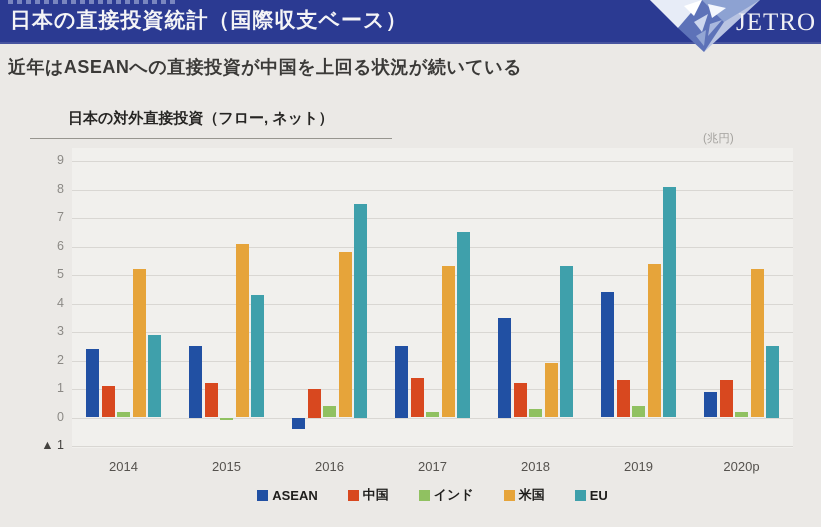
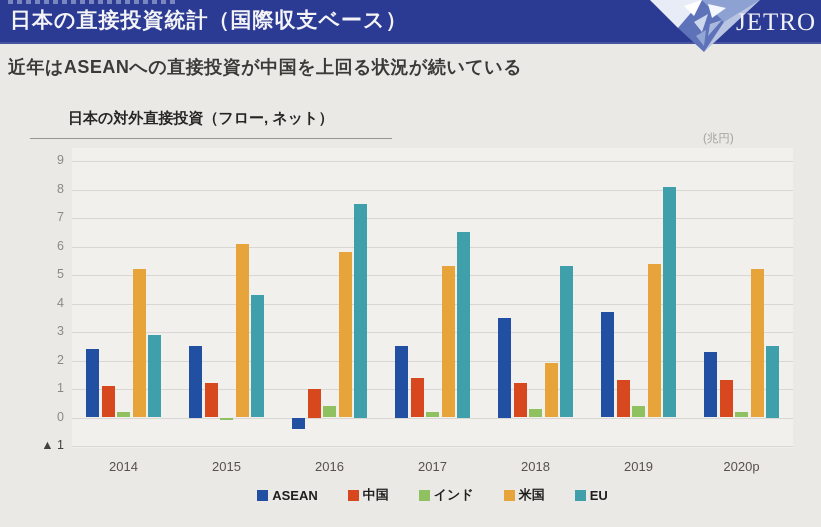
ASEAN/2019: 4.4 -> 3.7
ASEAN/2020p: 0.9 -> 2.3
